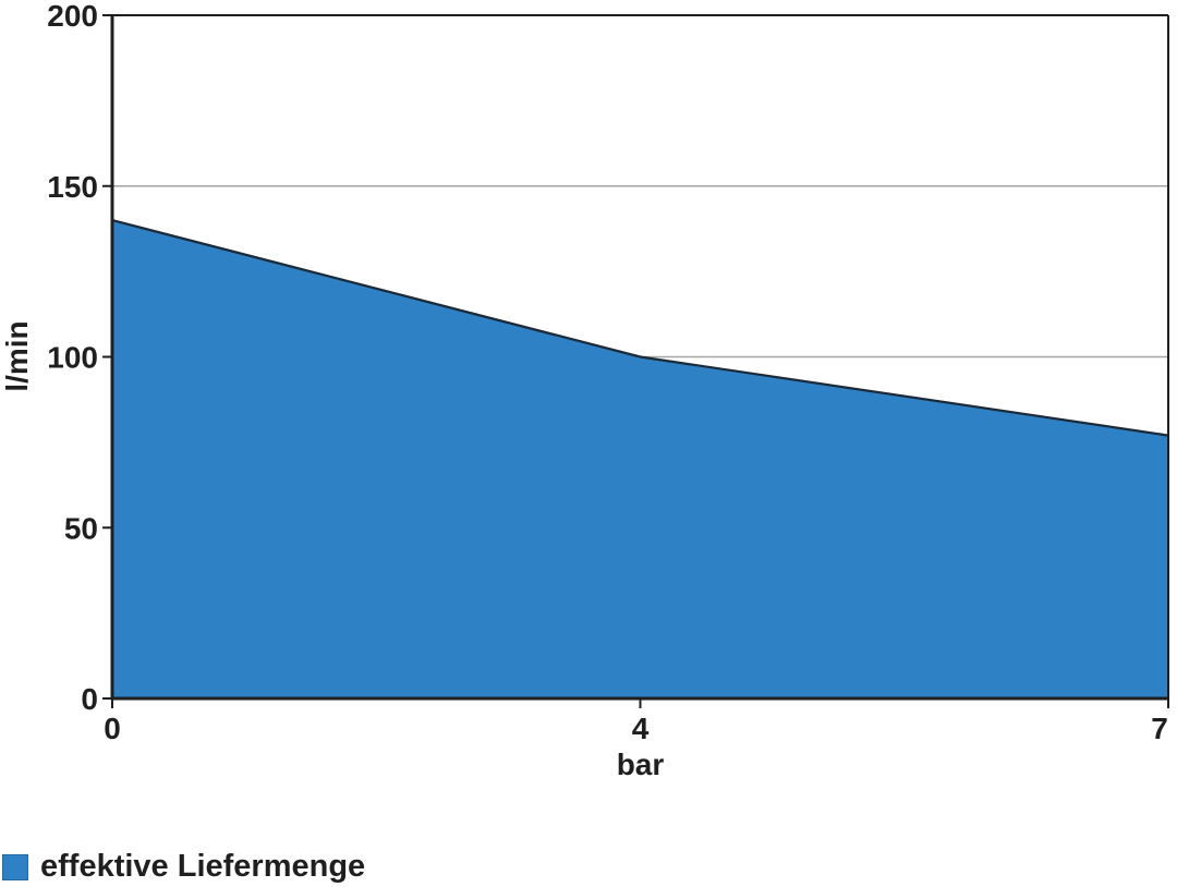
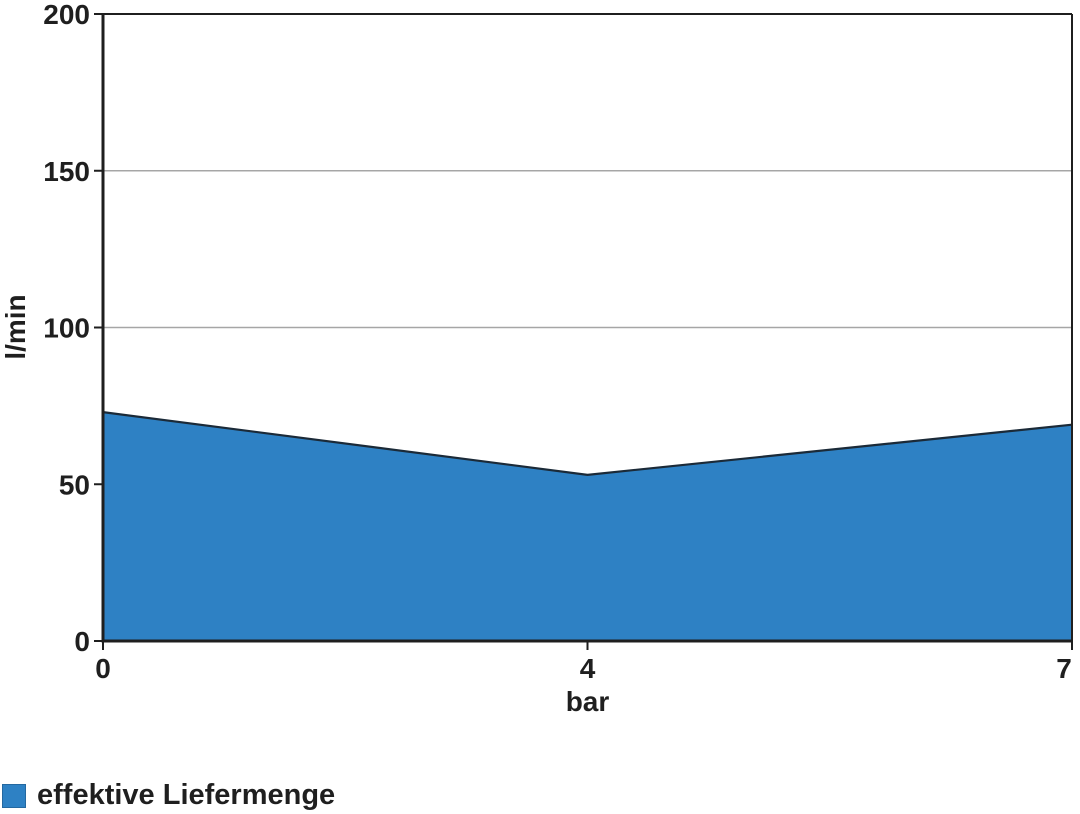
0: 140 -> 73
4: 100 -> 53
7: 77 -> 69
